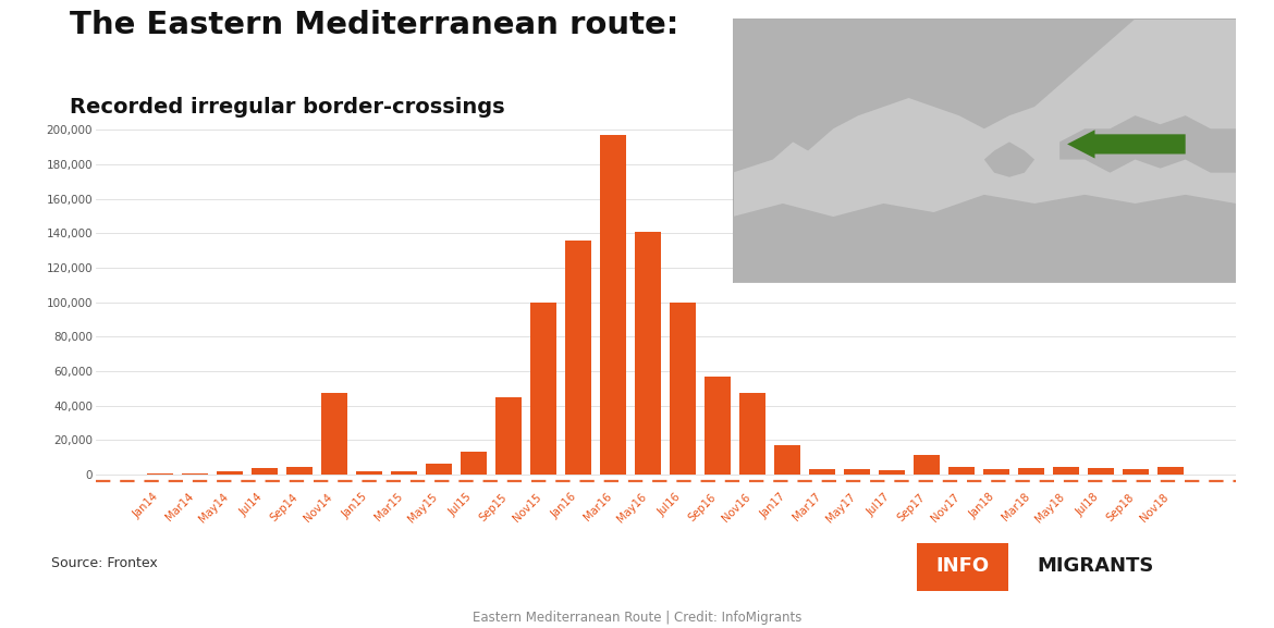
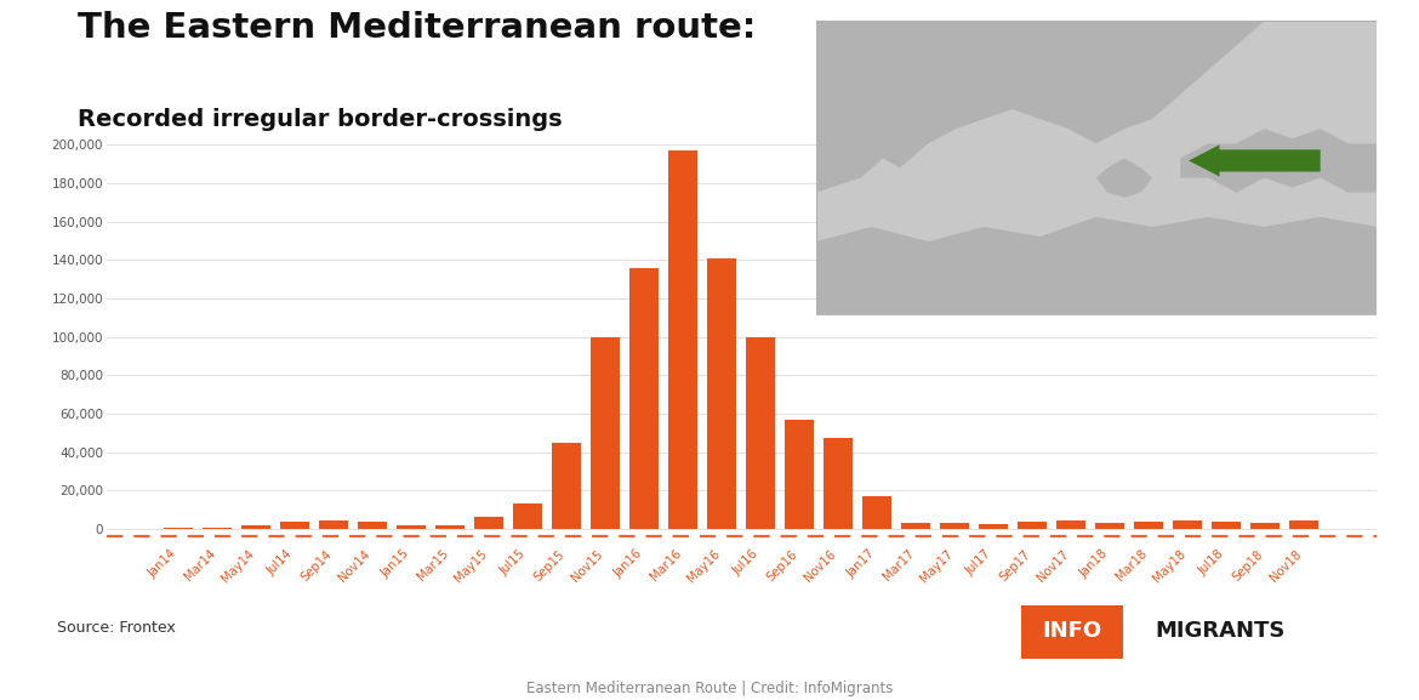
Nov14: 47,000 -> 4,000
Sep17: 11,000 -> 4,000
